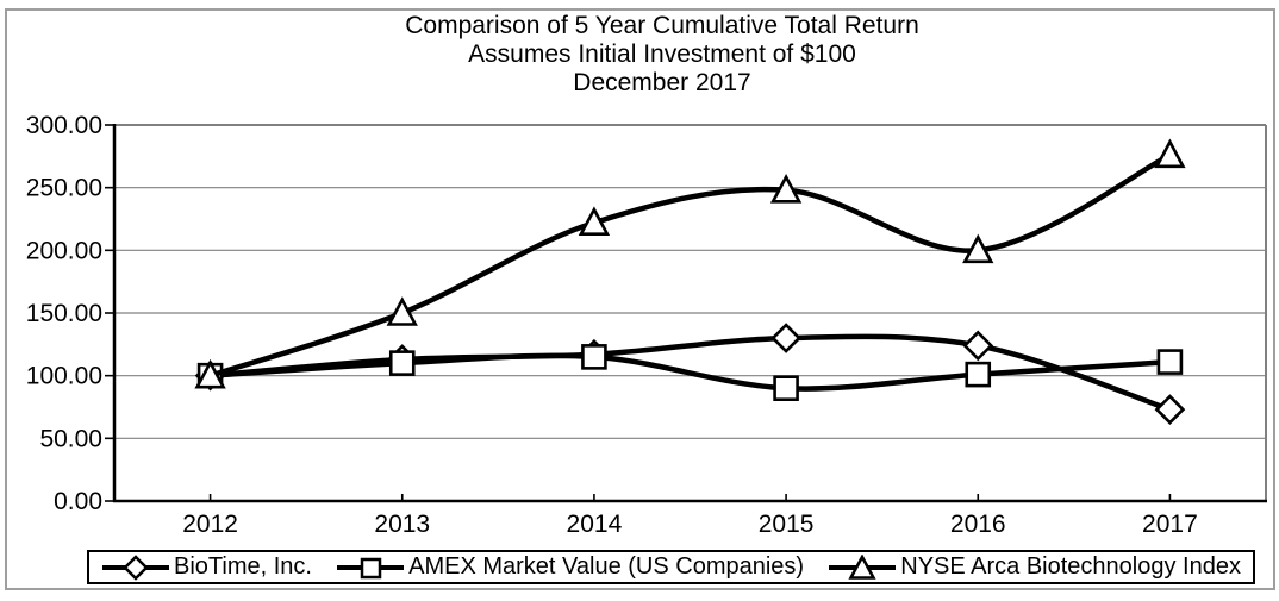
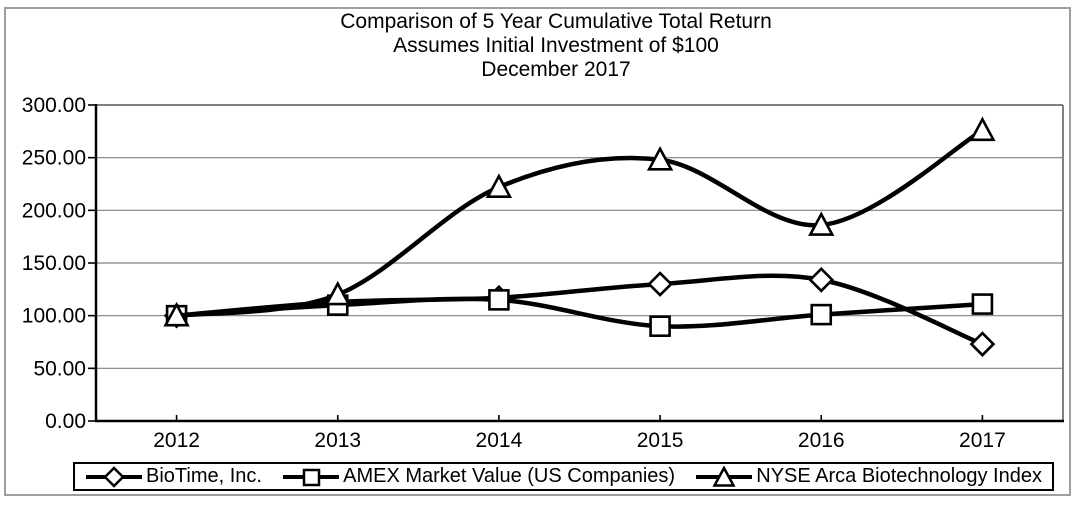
NYSE Arca Biotechnology Index/2013: 150 -> 120
BioTime, Inc./2016: 124 -> 134
NYSE Arca Biotechnology Index/2016: 200 -> 186
